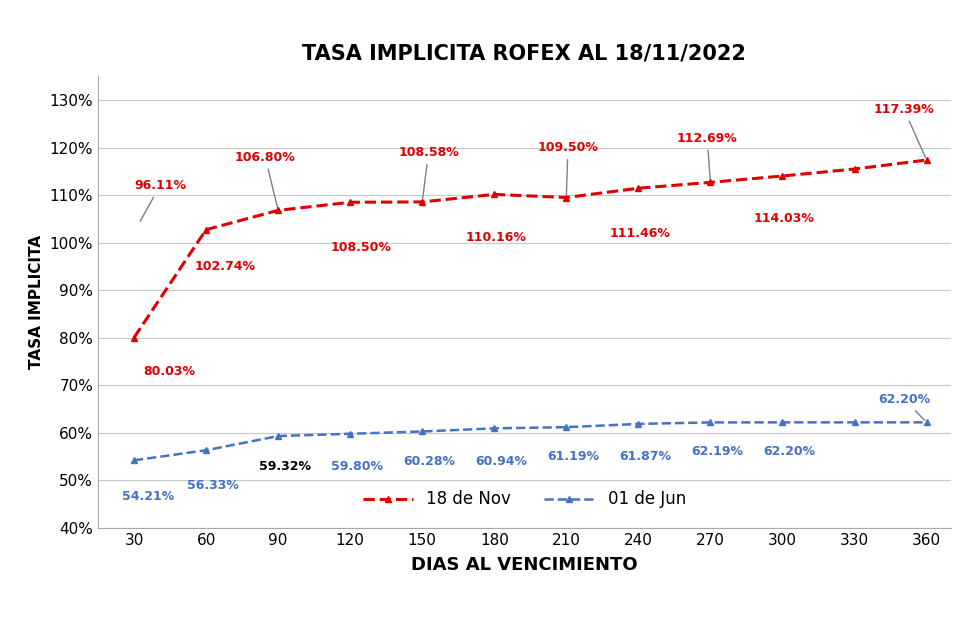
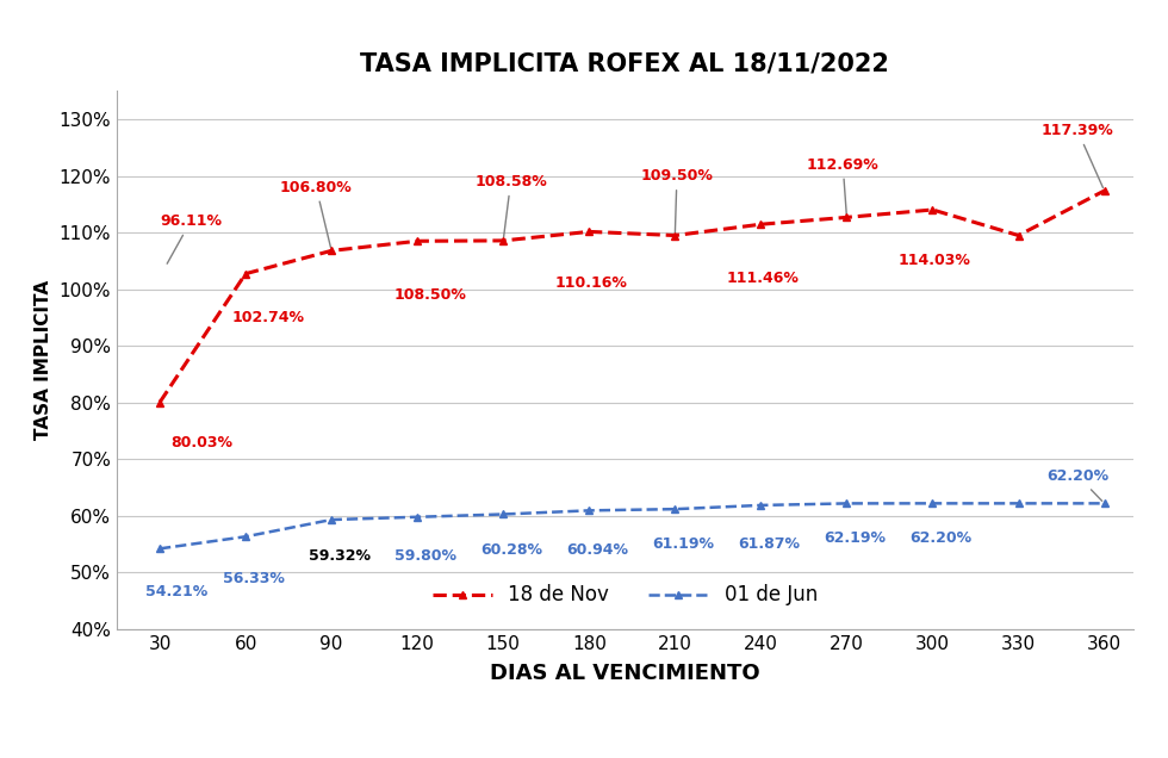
18 de Nov/330: 115.5% -> 109.5%
